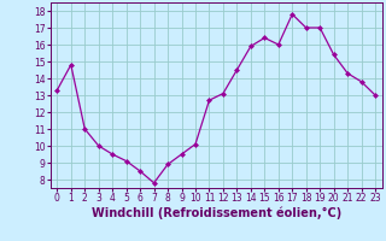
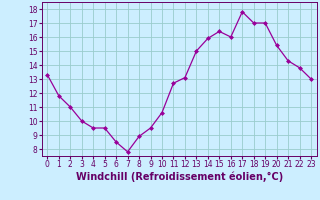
1: 14.8 -> 11.8
5: 9.1 -> 9.5
10: 10.1 -> 10.6
13: 14.5 -> 15.0
